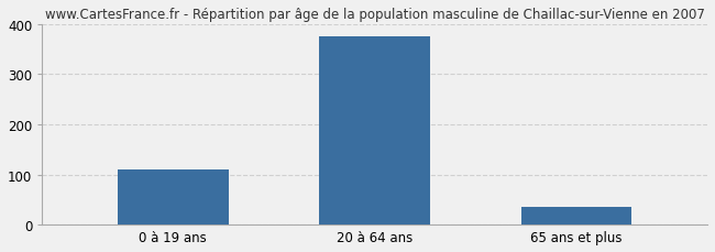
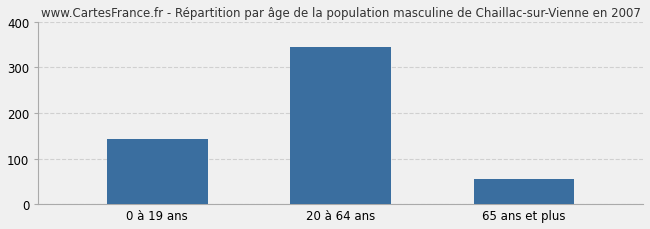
0 à 19 ans: 110 -> 142
20 à 64 ans: 375 -> 345
65 ans et plus: 35 -> 55
